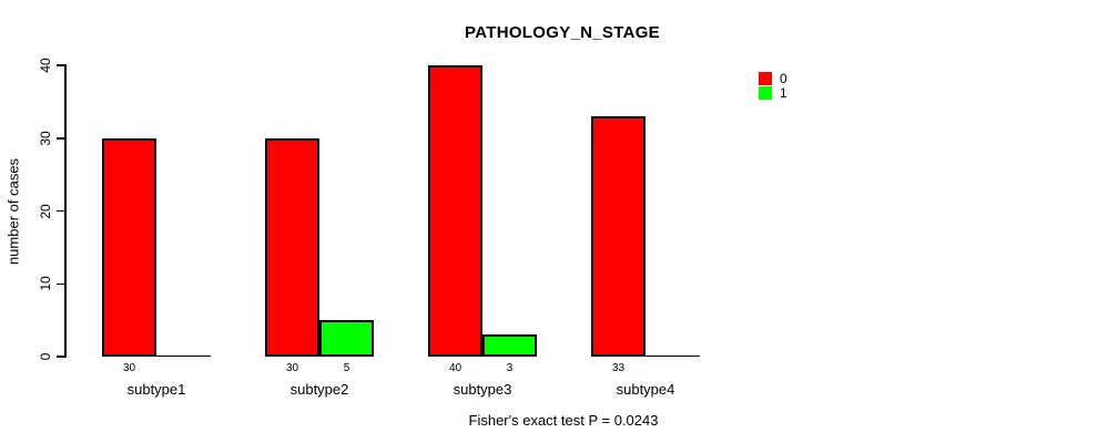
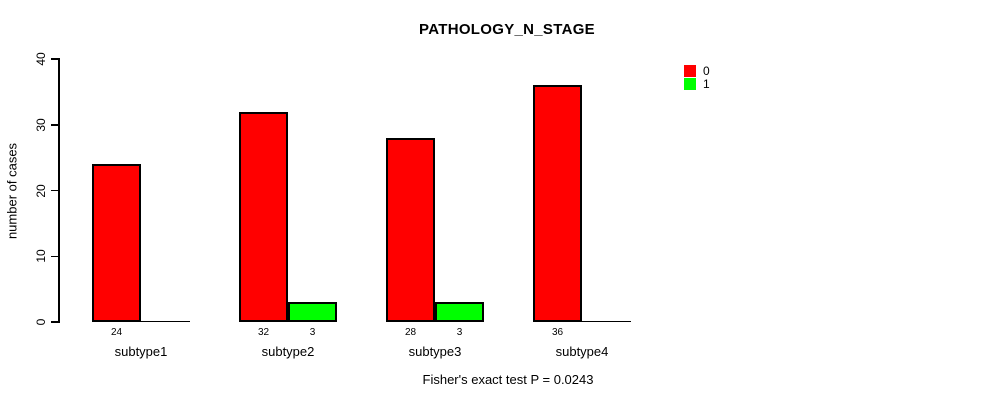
0/subtype1: 30 -> 24
0/subtype2: 30 -> 32
1/subtype2: 5 -> 3
0/subtype3: 40 -> 28
0/subtype4: 33 -> 36
